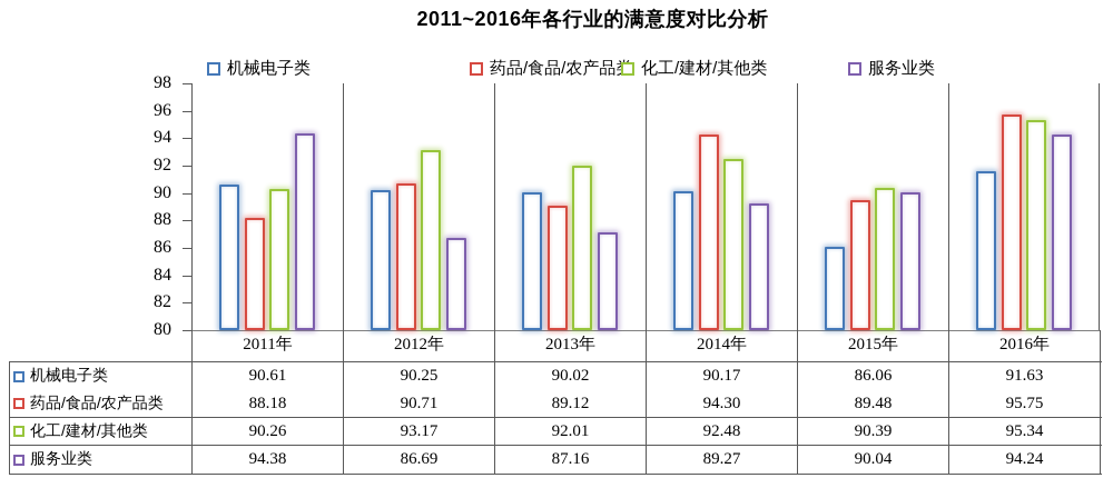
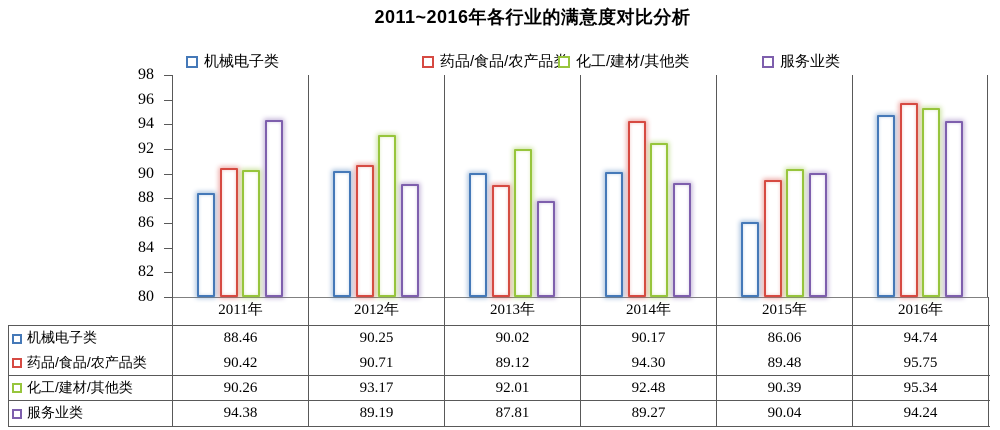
机械电子类/2011年: 90.61 -> 88.46
药品/食品/农产品类/2011年: 88.18 -> 90.42
服务业类/2012年: 86.69 -> 89.19
服务业类/2013年: 87.16 -> 87.81
机械电子类/2016年: 91.63 -> 94.74
